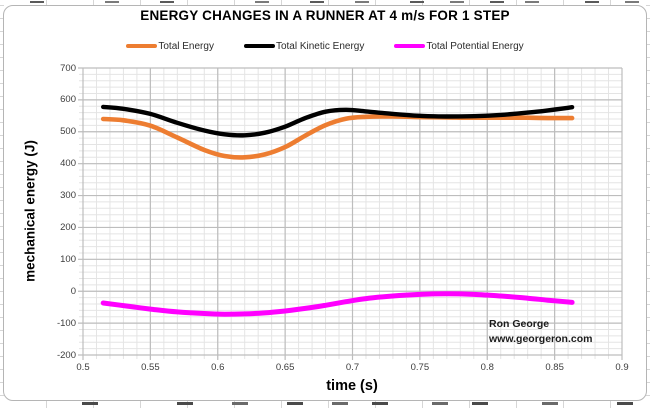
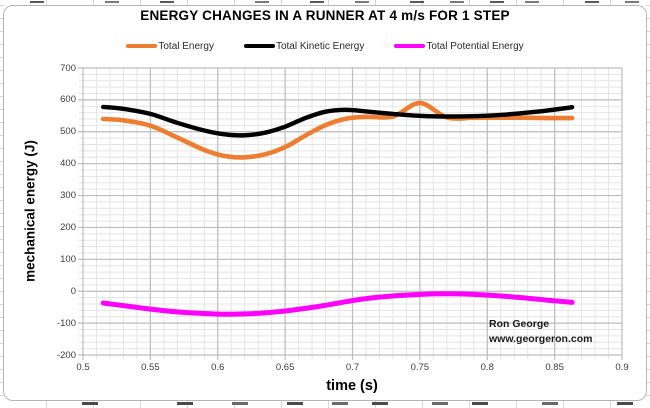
Total Energy/0.75: 550 -> 590
